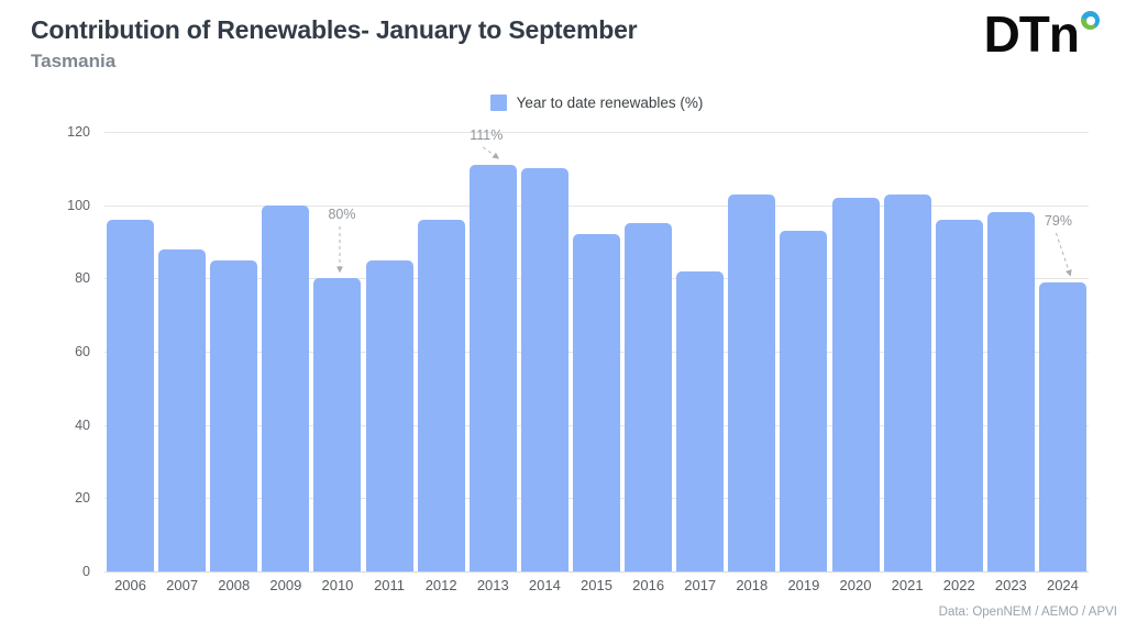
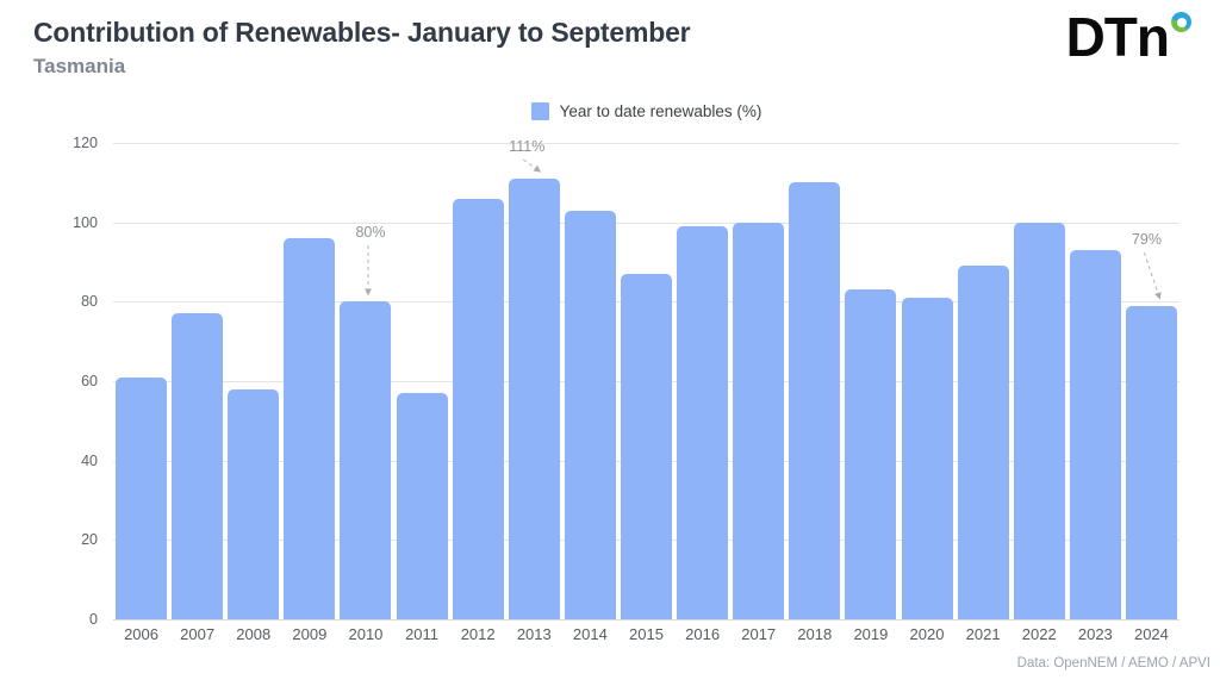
2006: 96 -> 61
2007: 88 -> 77
2008: 85 -> 58
2009: 100 -> 96
2011: 85 -> 57
2012: 96 -> 106
2014: 110 -> 103
2015: 92 -> 87
2016: 95 -> 99
2017: 82 -> 100
2018: 103 -> 110
2019: 93 -> 83
2020: 102 -> 81
2021: 103 -> 89
2022: 96 -> 100
2023: 98 -> 93
